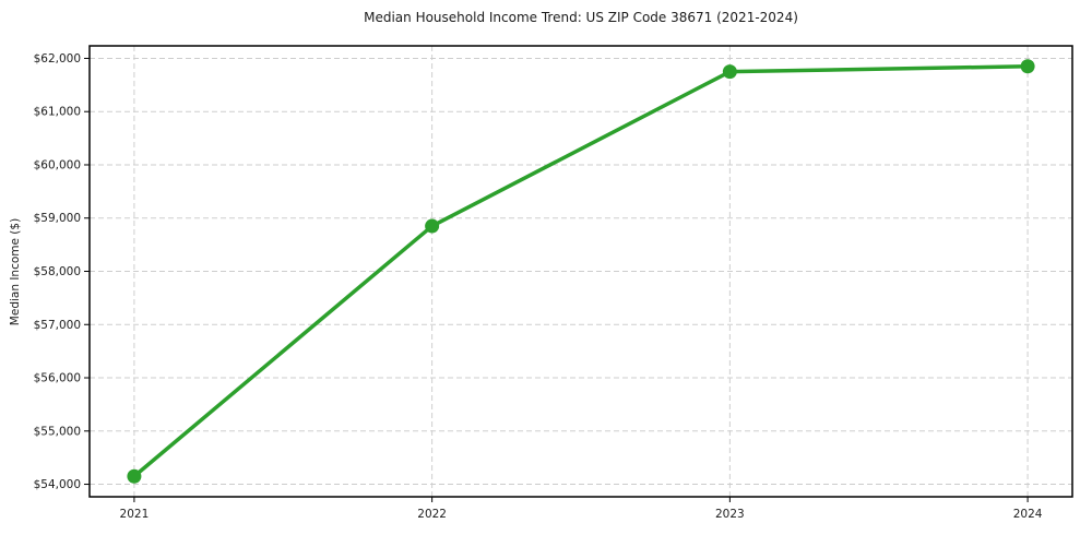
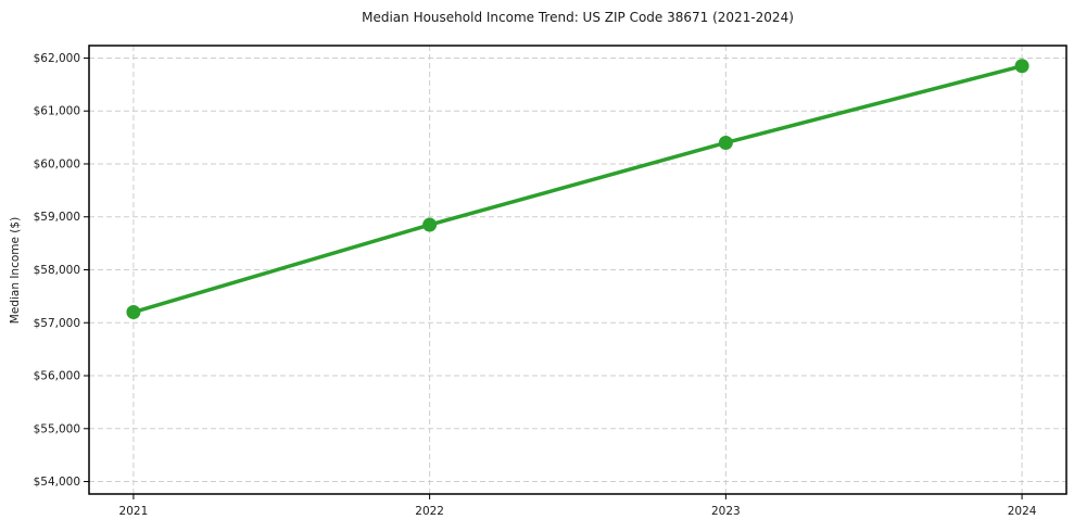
2021: $54200 -> $57200
2023: $61800 -> $60400
